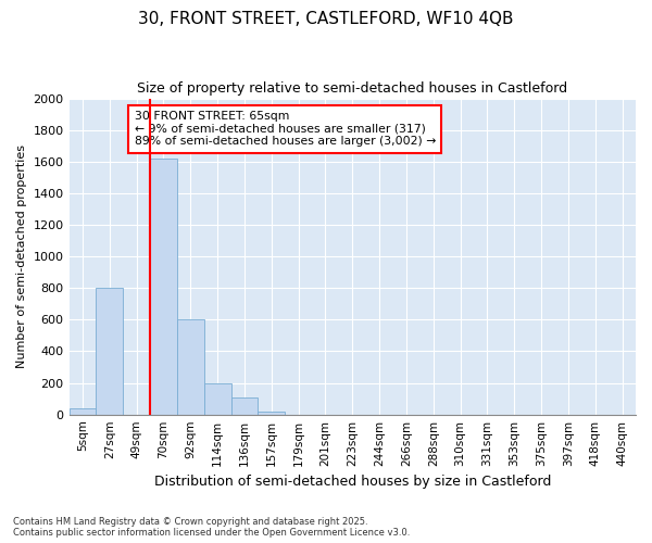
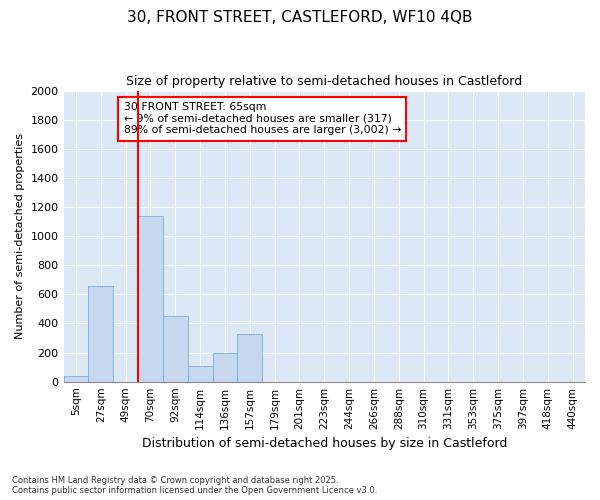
27sqm: 800 -> 660
70sqm: 1620 -> 1140
92sqm: 600 -> 450
114sqm: 200 -> 110
136sqm: 110 -> 200
157sqm: 20 -> 330
